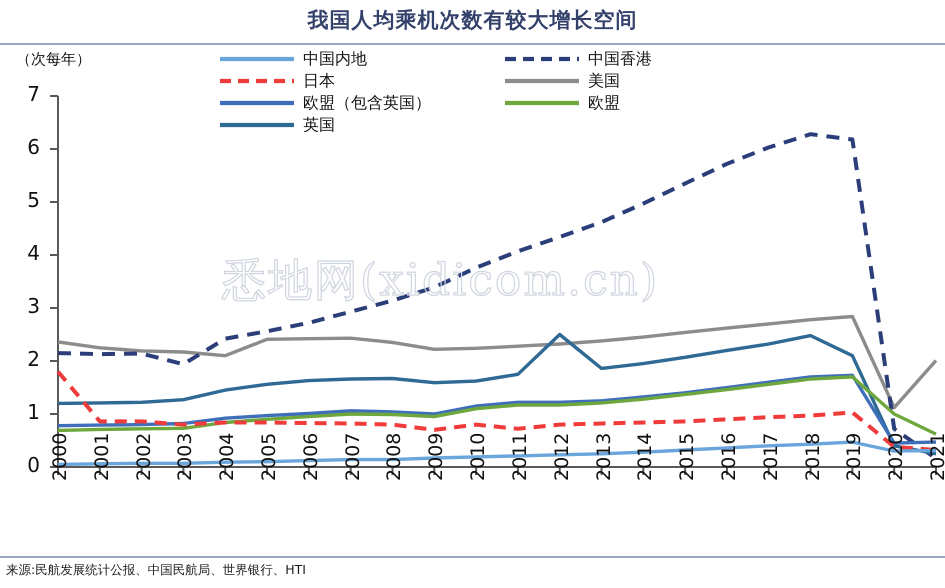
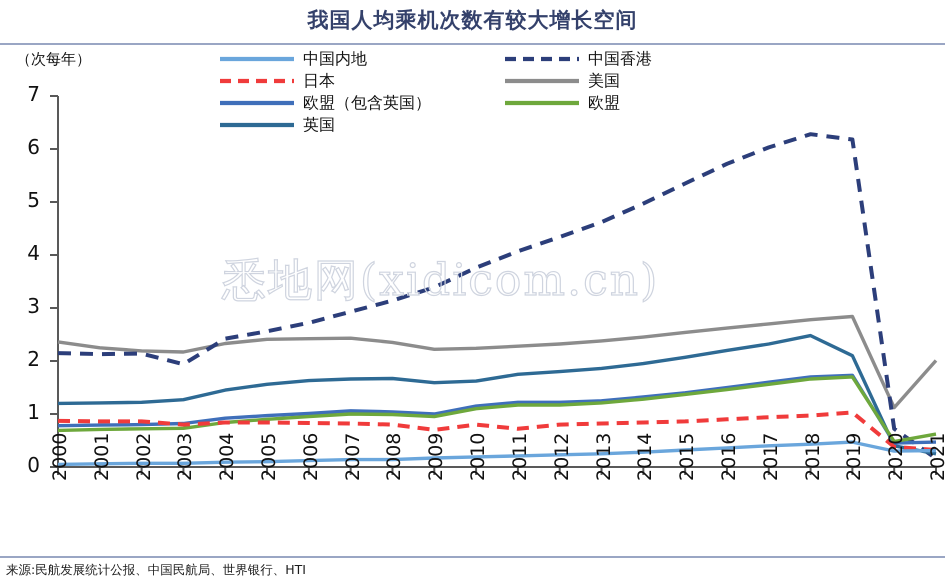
日本/2000: 1.8 -> 0.9
美国/2004: 2.1 -> 2.3
英国/2012: 2.5 -> 1.8
欧盟/2020: 1.0 -> 0.5
